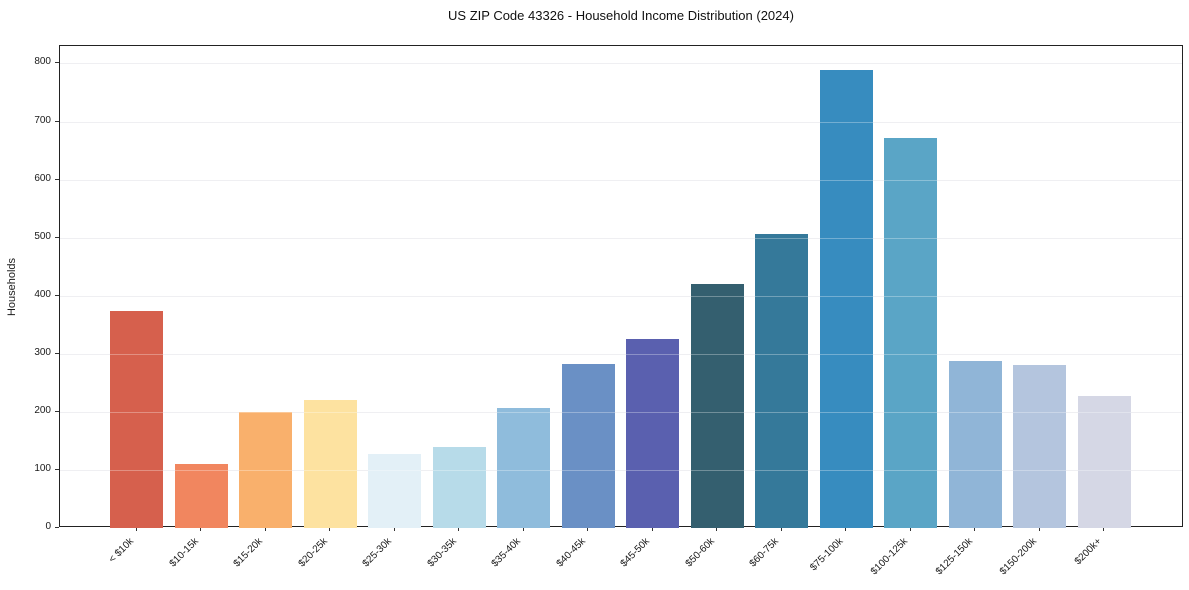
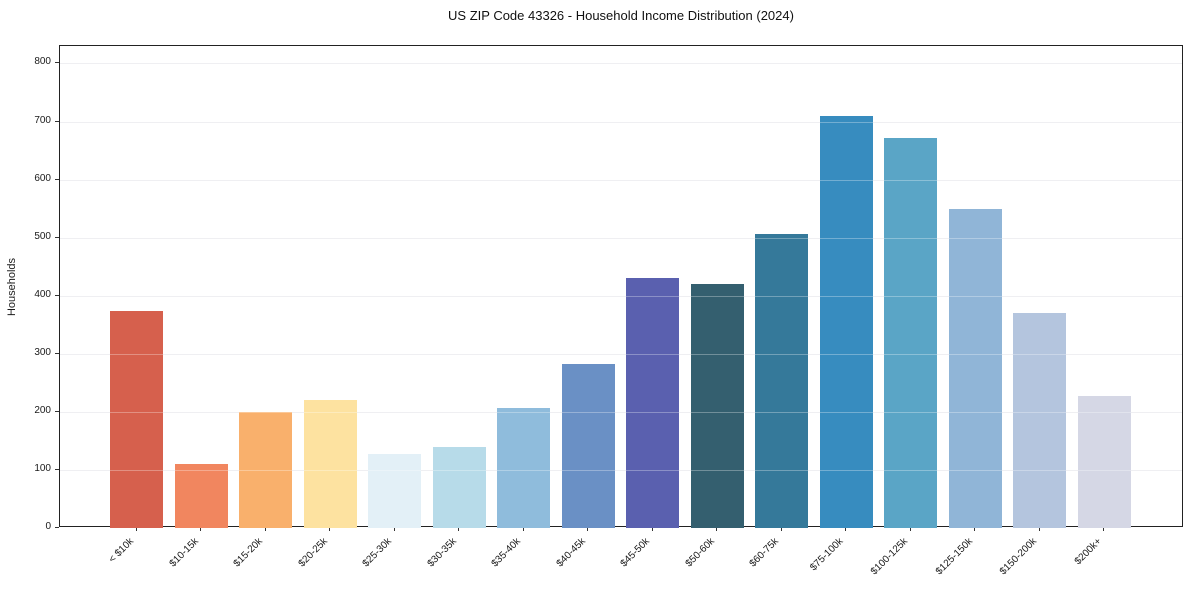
$45-50k: 320 -> 430
$75-100k: 790 -> 710
$125-150k: 290 -> 550
$150-200k: 280 -> 370
